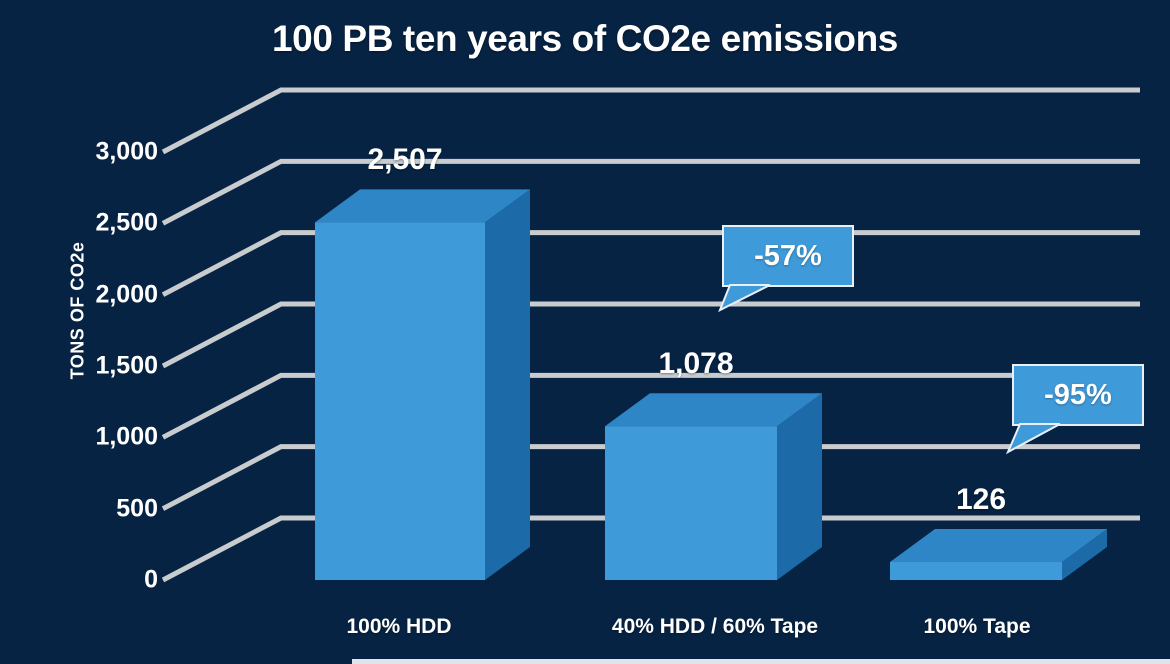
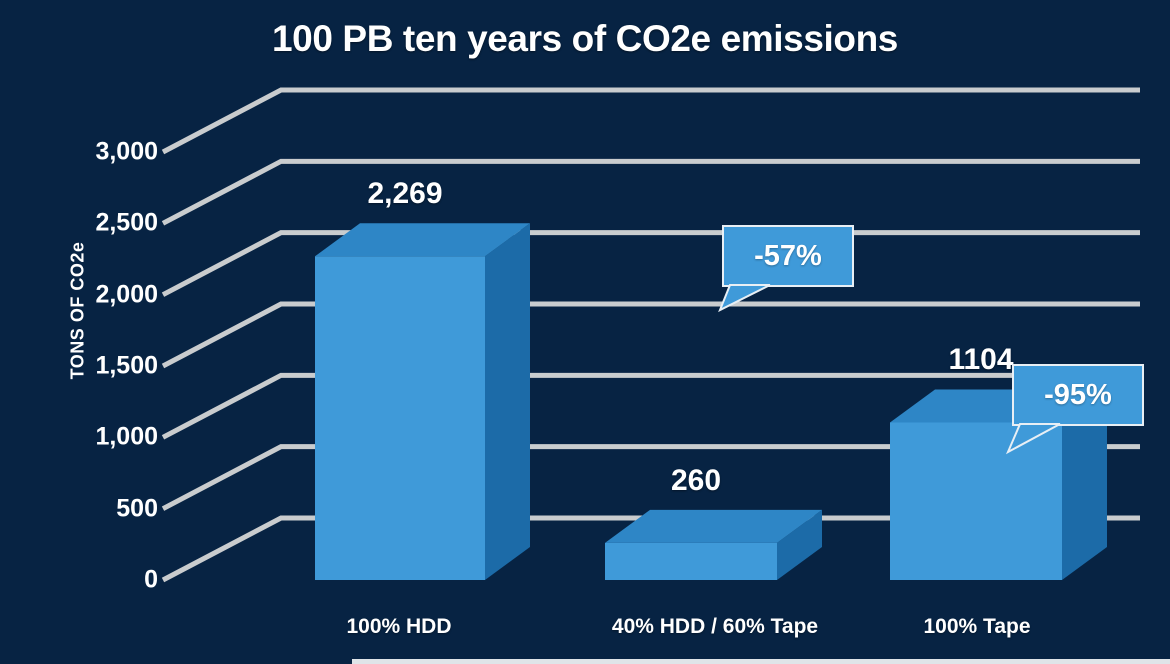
100% HDD: 2,507 -> 2,269
40% HDD / 60% Tape: 1,078 -> 260
100% Tape: 126 -> 1104
